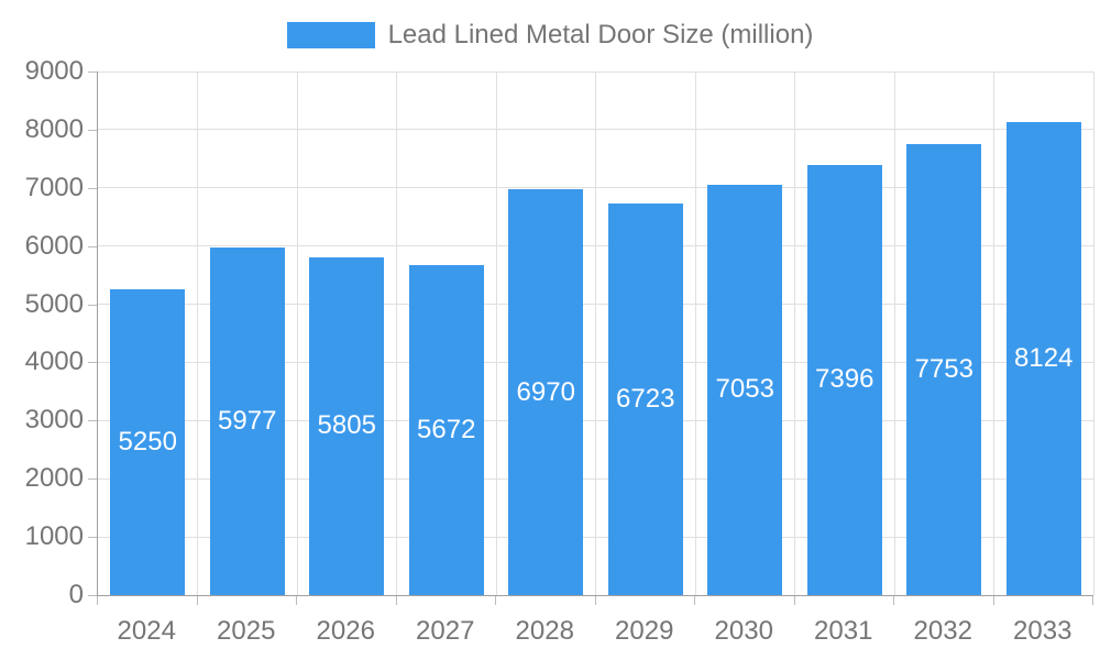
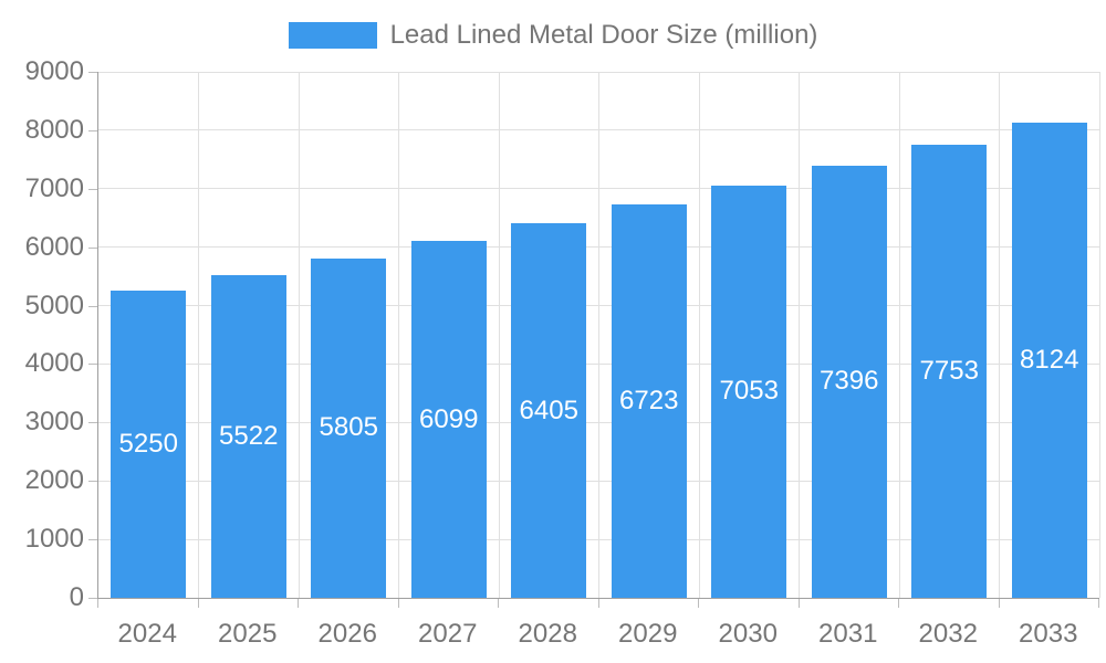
2025: 5977 -> 5522
2027: 5672 -> 6099
2028: 6970 -> 6405
